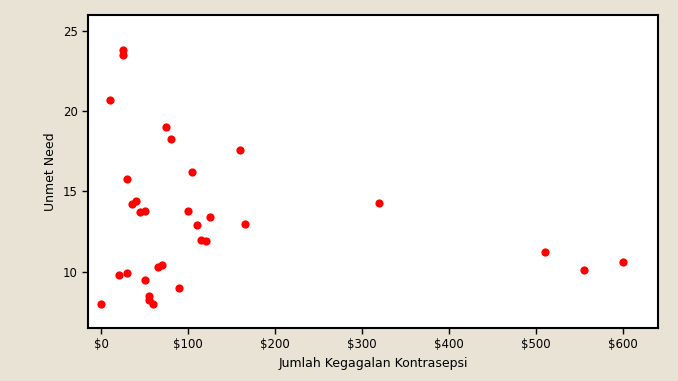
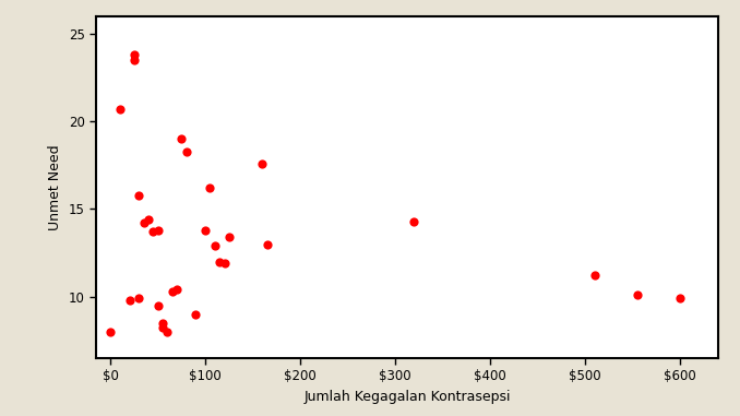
$600: 10.6 -> 9.9
